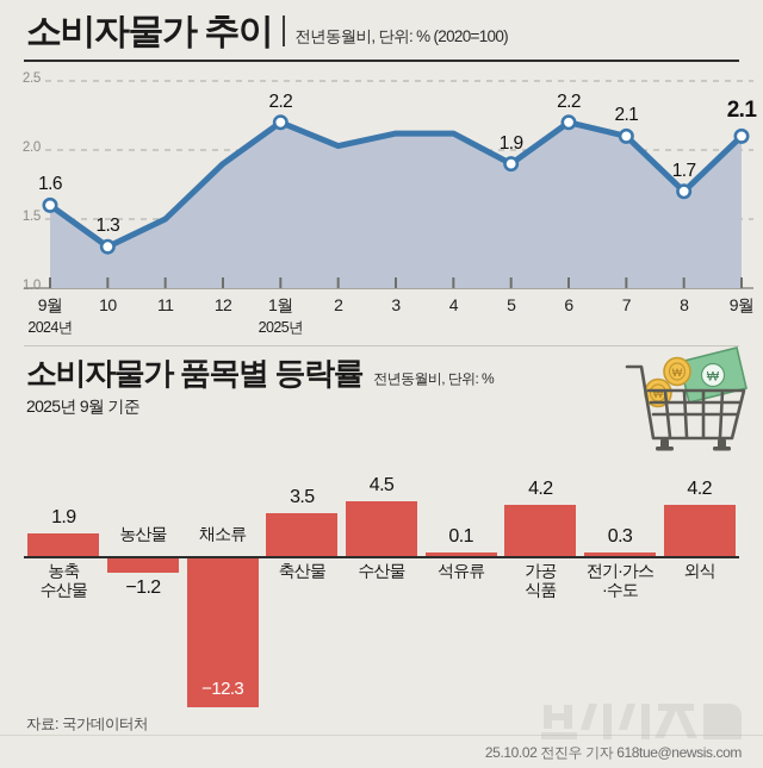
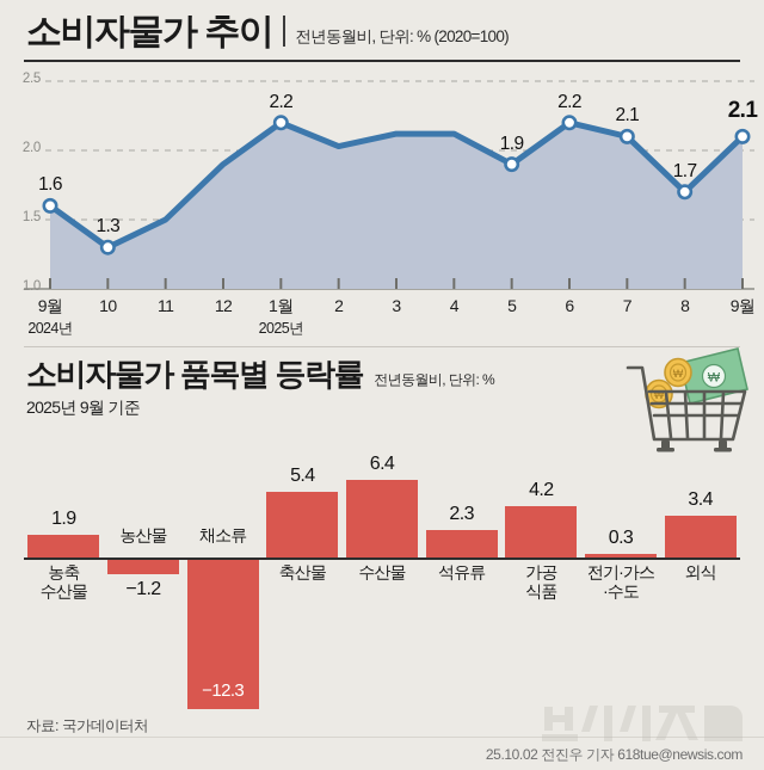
소비자물가 품목별 등락률/축산물: 3.5 -> 5.4
소비자물가 품목별 등락률/수산물: 4.5 -> 6.4
소비자물가 품목별 등락률/석유류: 0.1 -> 2.3
소비자물가 품목별 등락률/외식: 4.2 -> 3.4
